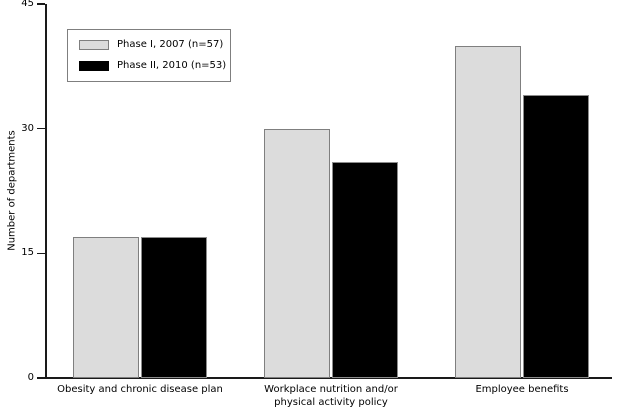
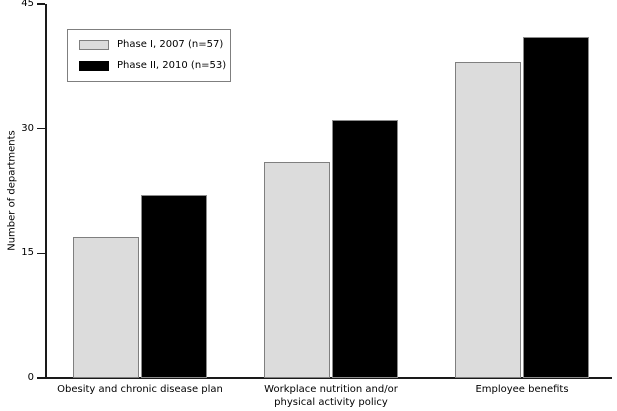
Phase II, 2010 (n=53)/Obesity and chronic disease plan: 17 -> 22
Phase I, 2007 (n=57)/Workplace nutrition and/or physical activity policy: 30 -> 26
Phase II, 2010 (n=53)/Workplace nutrition and/or physical activity policy: 26 -> 31
Phase I, 2007 (n=57)/Employee benefits: 40 -> 38
Phase II, 2010 (n=53)/Employee benefits: 34 -> 41
